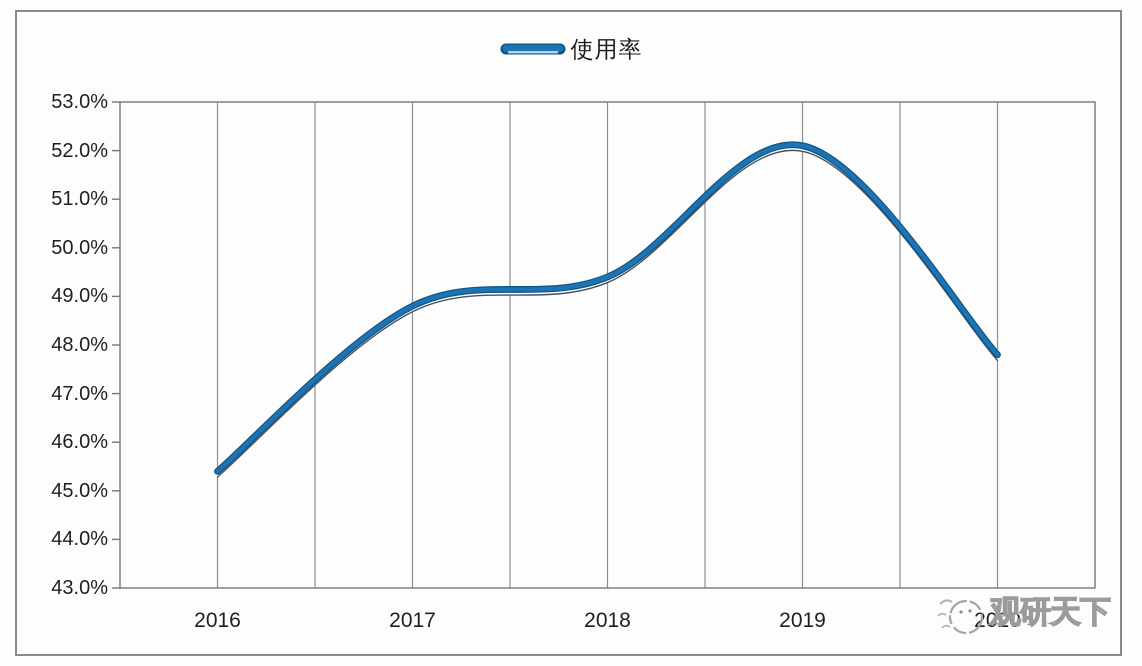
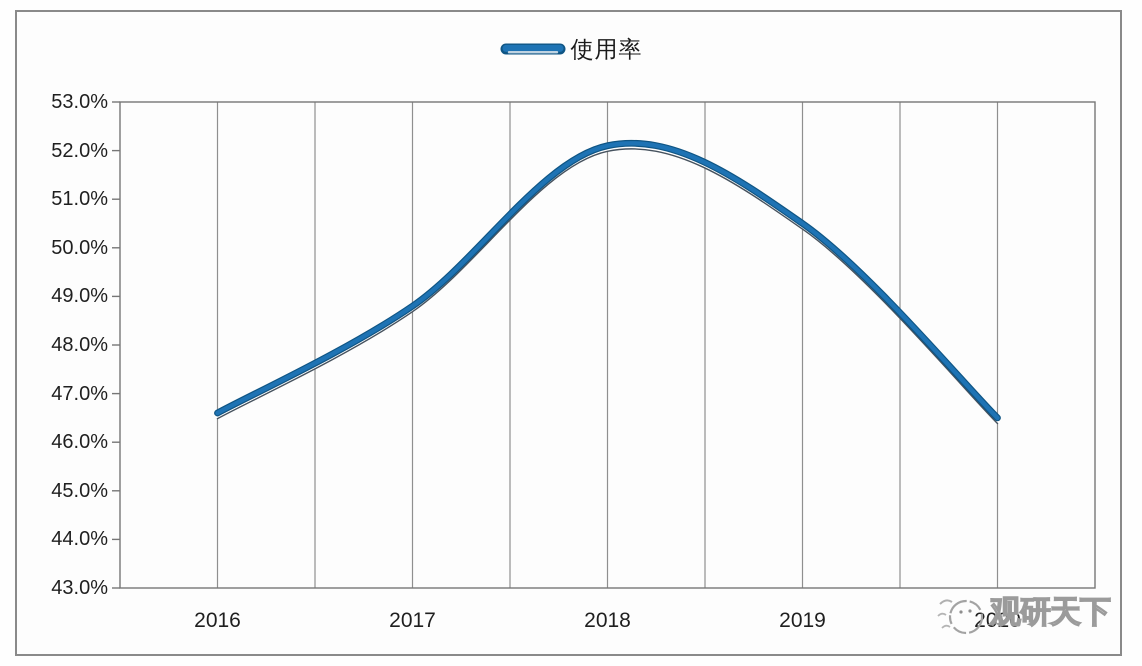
2016: 45.4% -> 46.6%
2018: 49.4% -> 52.1%
2019: 52.1% -> 50.5%
2020: 47.8% -> 46.5%
